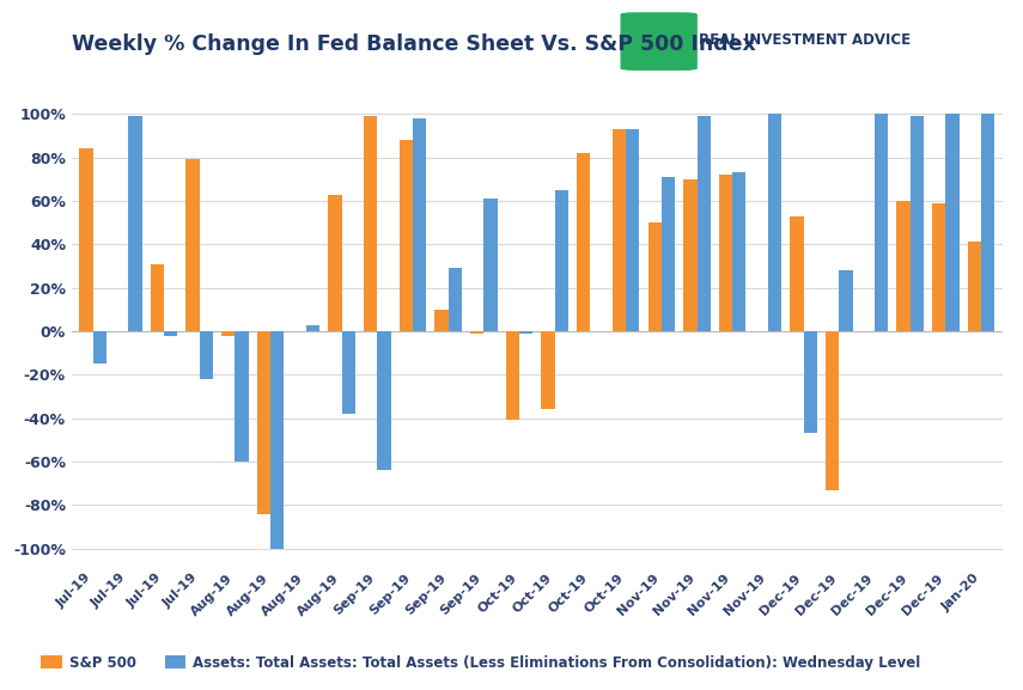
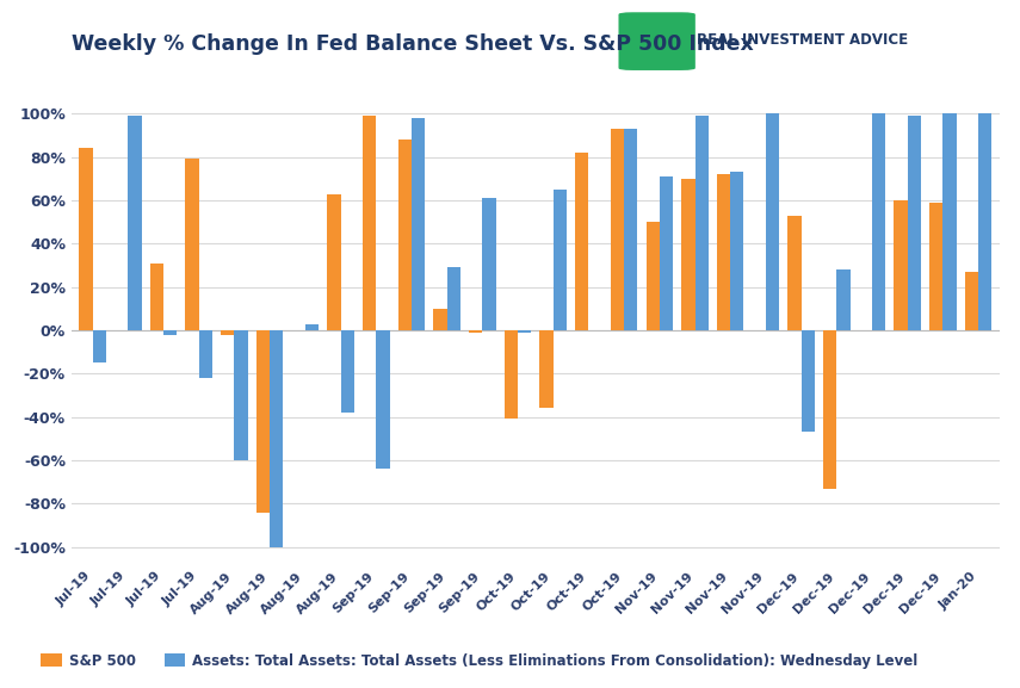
S&P 500/Jan-20: 41% -> 27%
